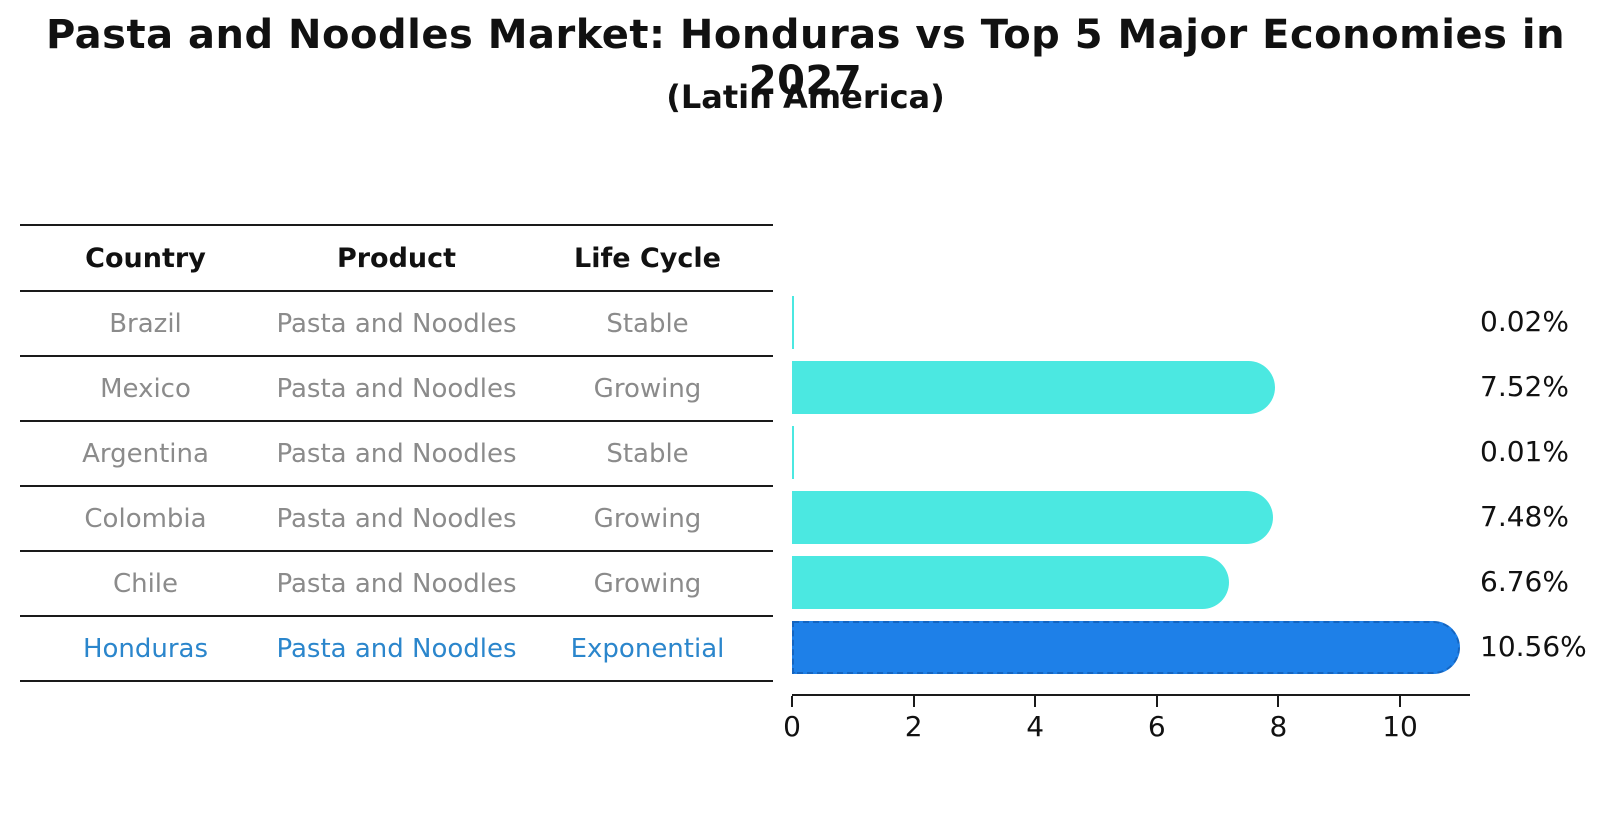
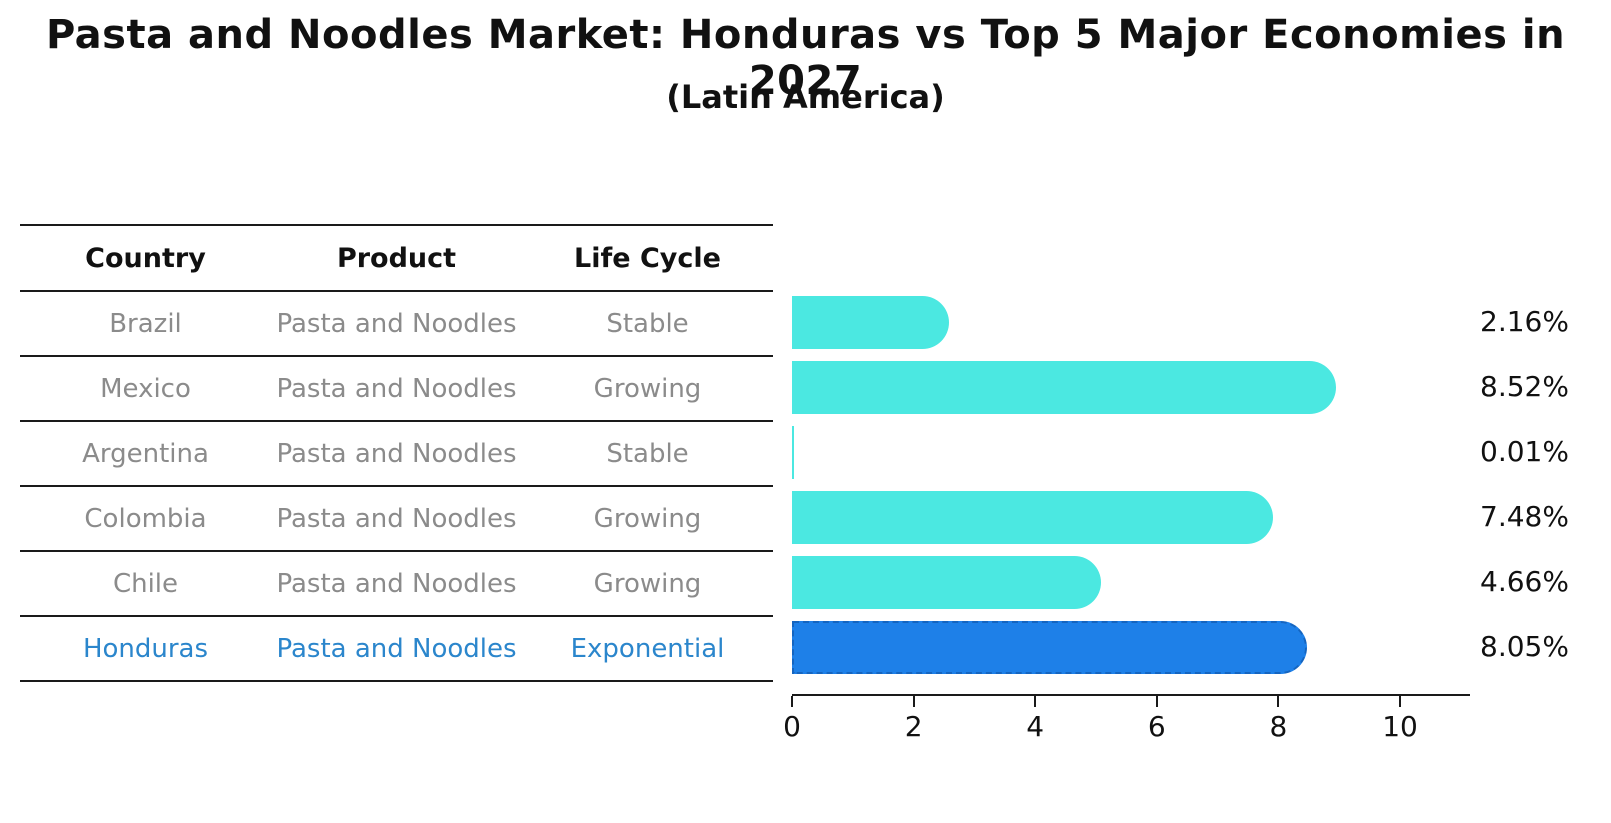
Brazil: 0.02% -> 2.16%
Mexico: 7.52% -> 8.52%
Chile: 6.76% -> 4.66%
Honduras: 10.56% -> 8.05%
